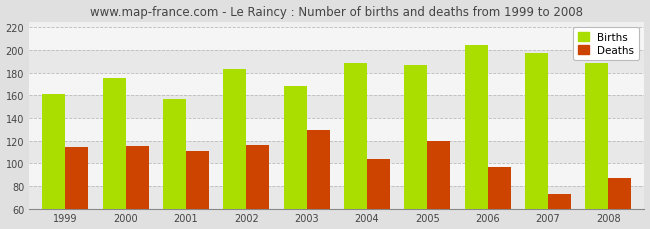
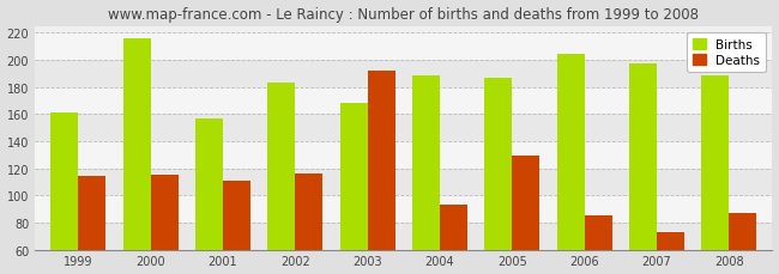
Births/2000: 175 -> 216
Deaths/2003: 129 -> 192
Deaths/2004: 104 -> 93
Deaths/2005: 120 -> 129
Deaths/2006: 97 -> 85
